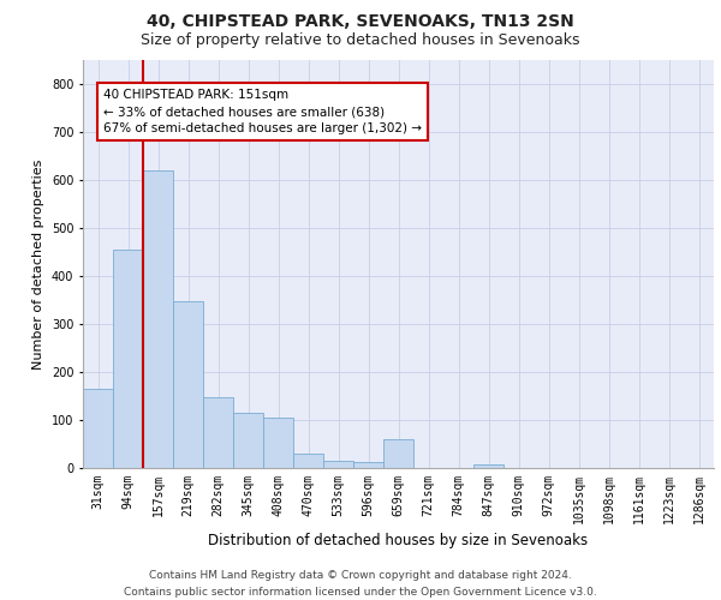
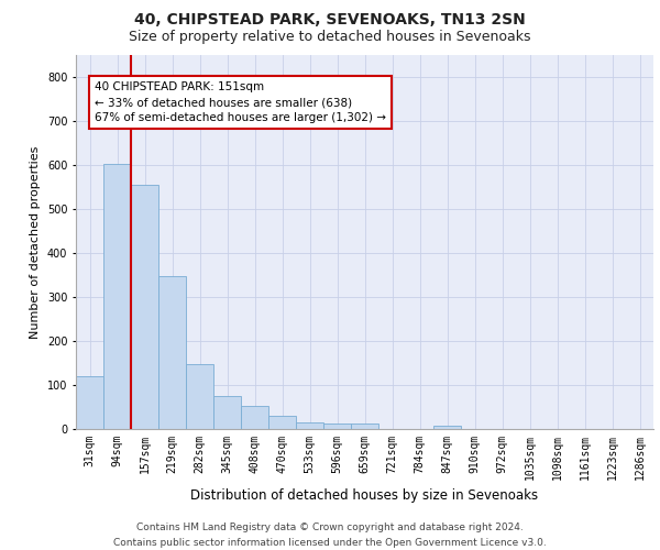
31sqm: 165 -> 120
94sqm: 455 -> 602
157sqm: 620 -> 555
345sqm: 115 -> 76
408sqm: 105 -> 52
659sqm: 60 -> 12
